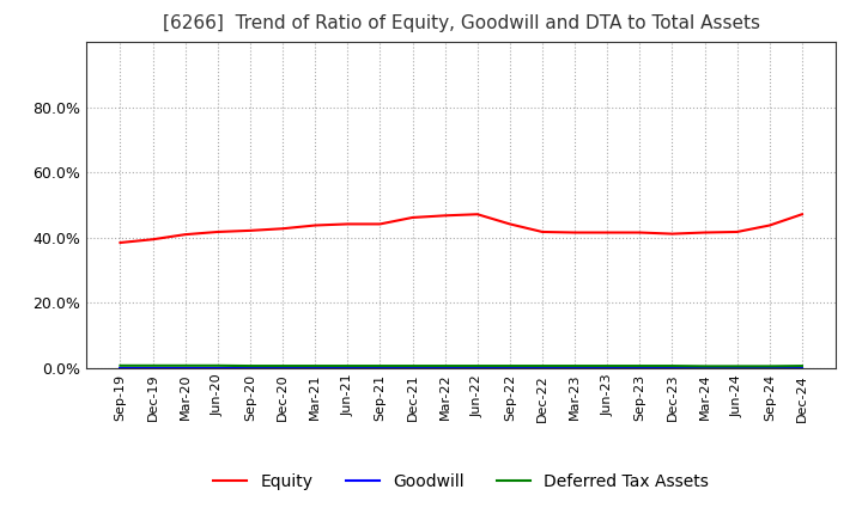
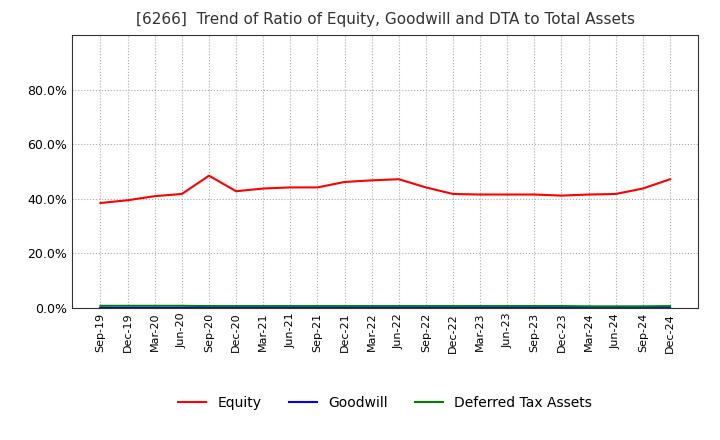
Equity/Sep-20: 42.2% -> 48.5%
